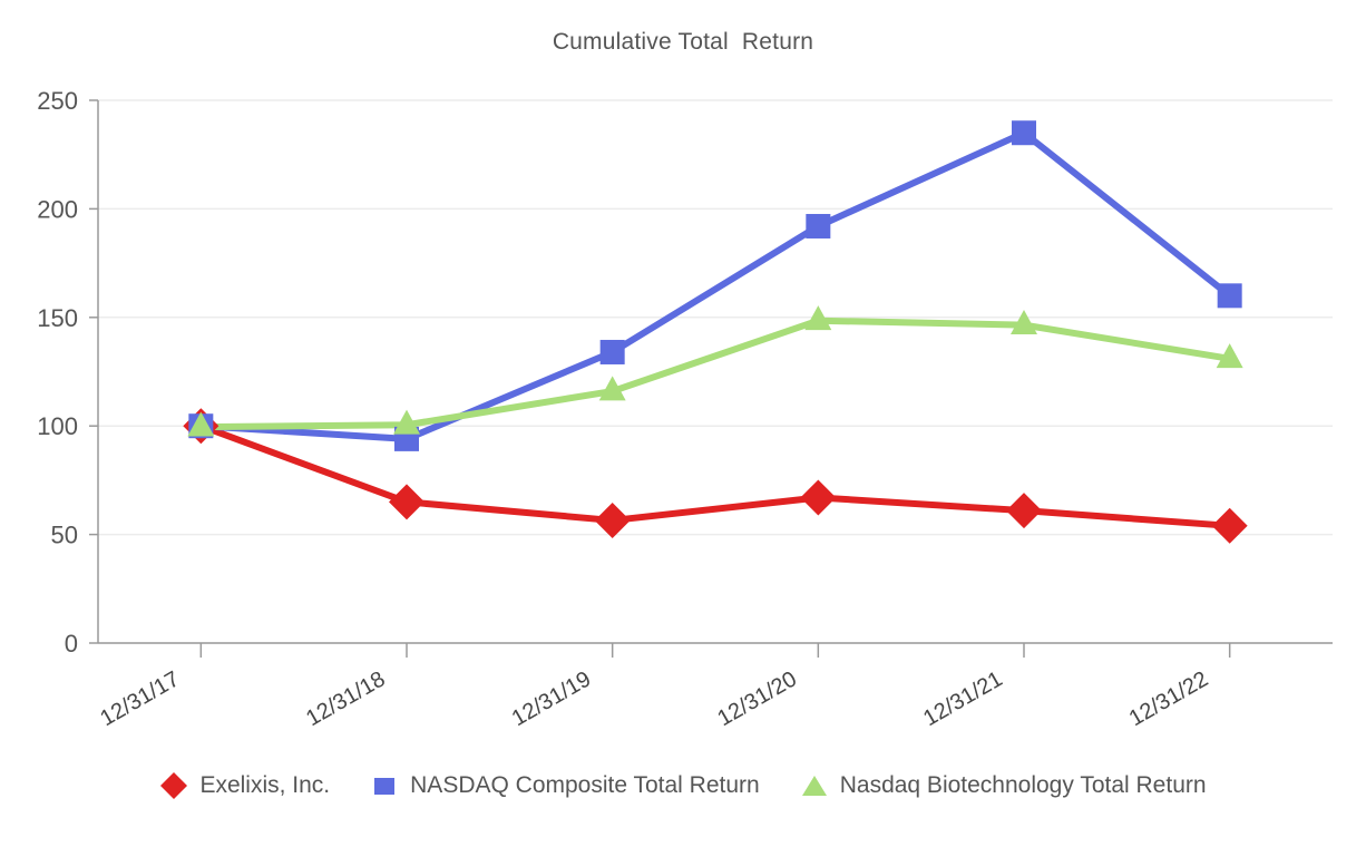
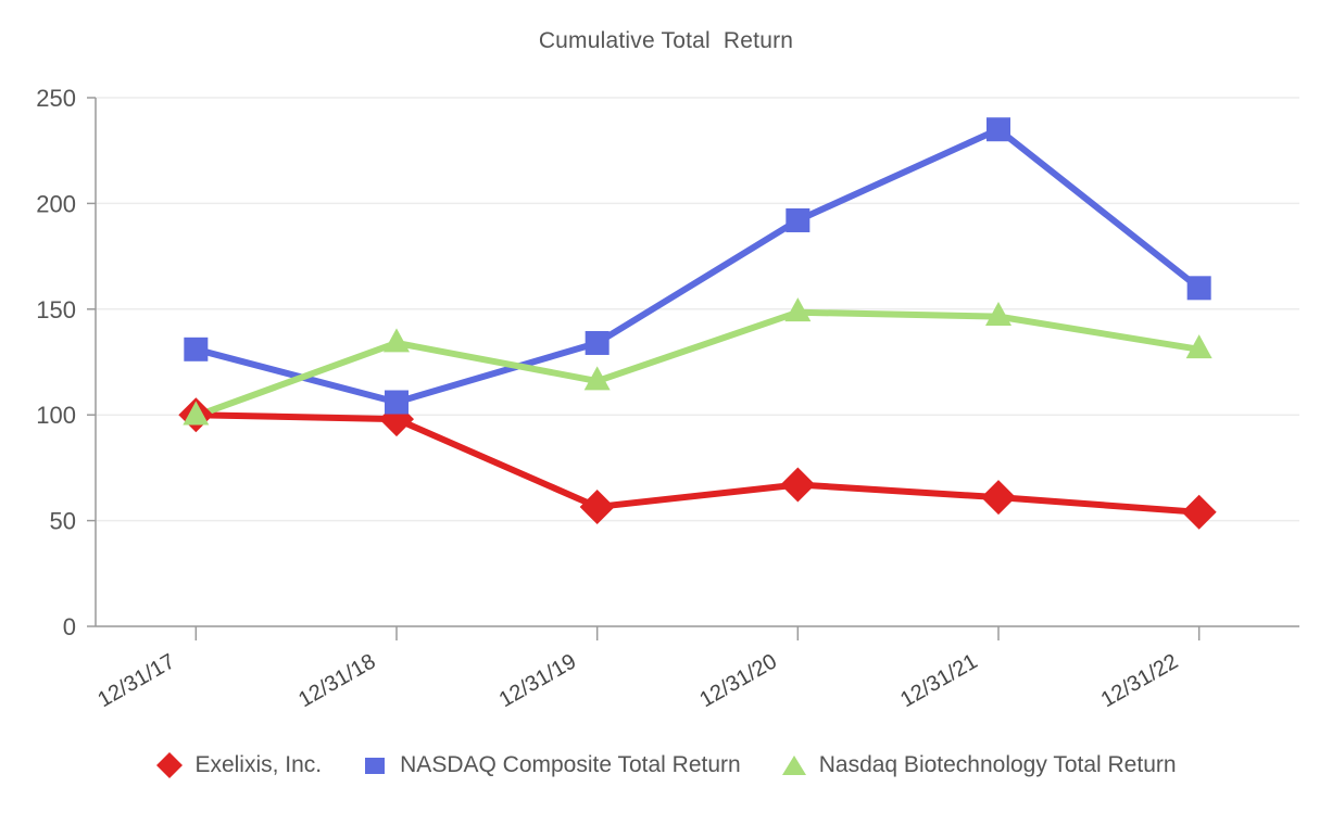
NASDAQ Composite Total Return/12/31/17: 100 -> 131
Exelixis, Inc./12/31/18: 65 -> 98
NASDAQ Composite Total Return/12/31/18: 94 -> 106
Nasdaq Biotechnology Total Return/12/31/18: 100 -> 134
